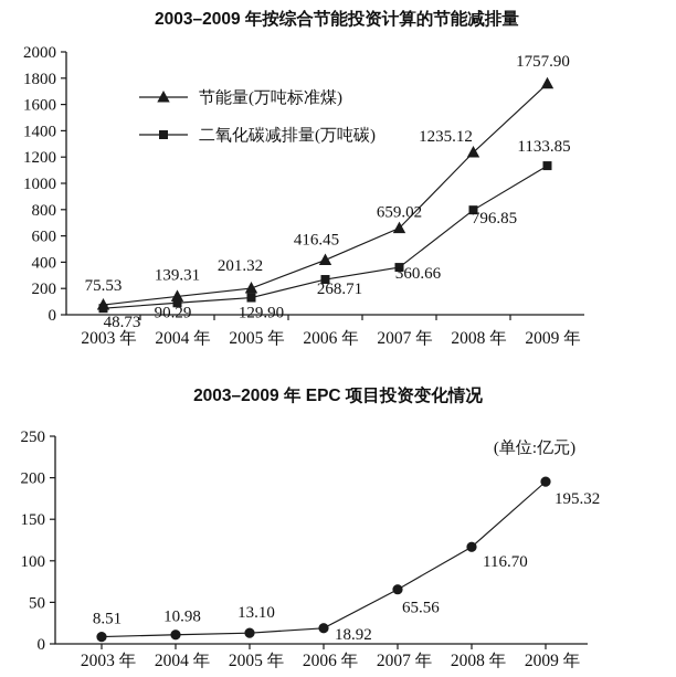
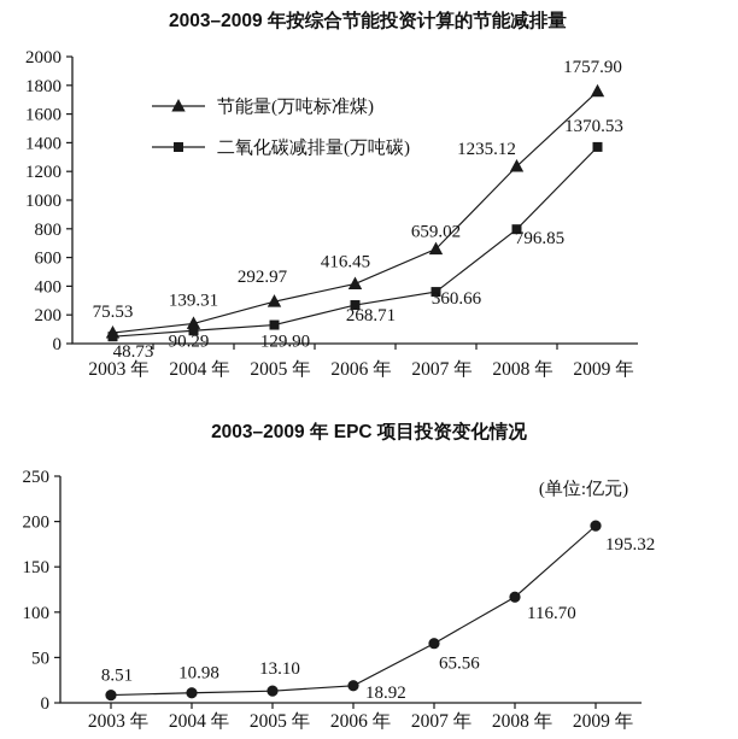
2003–2009 年按综合节能投资计算的节能减排量/节能量(万吨标准煤)/2005 年: 201.32 -> 292.97
2003–2009 年按综合节能投资计算的节能减排量/二氧化碳减排量(万吨碳)/2009 年: 1133.85 -> 1370.53
